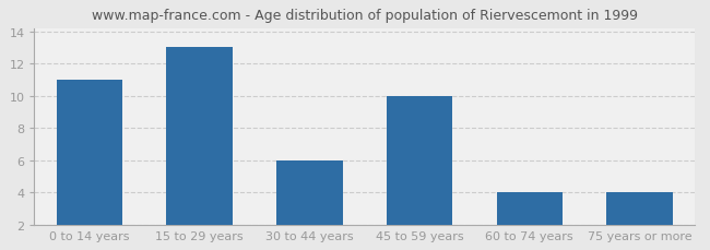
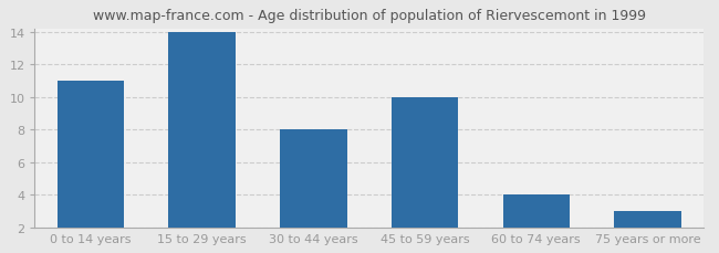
15 to 29 years: 13 -> 14
30 to 44 years: 6 -> 8
75 years or more: 4 -> 3
